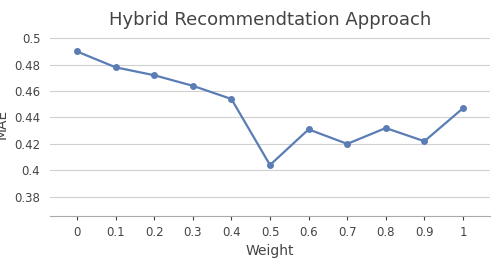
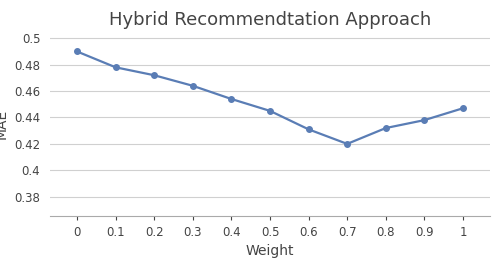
0.5: 0.404 -> 0.445
0.9: 0.422 -> 0.438
